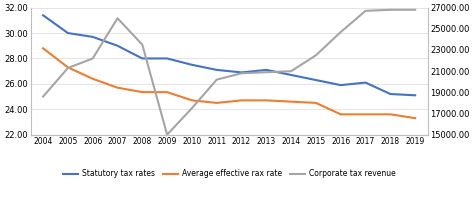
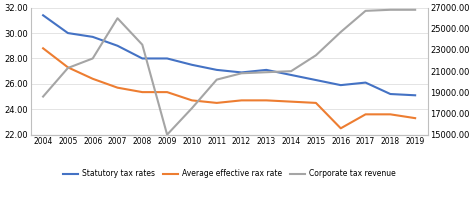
Average effective rax rate/2016: 23.6 -> 22.5
